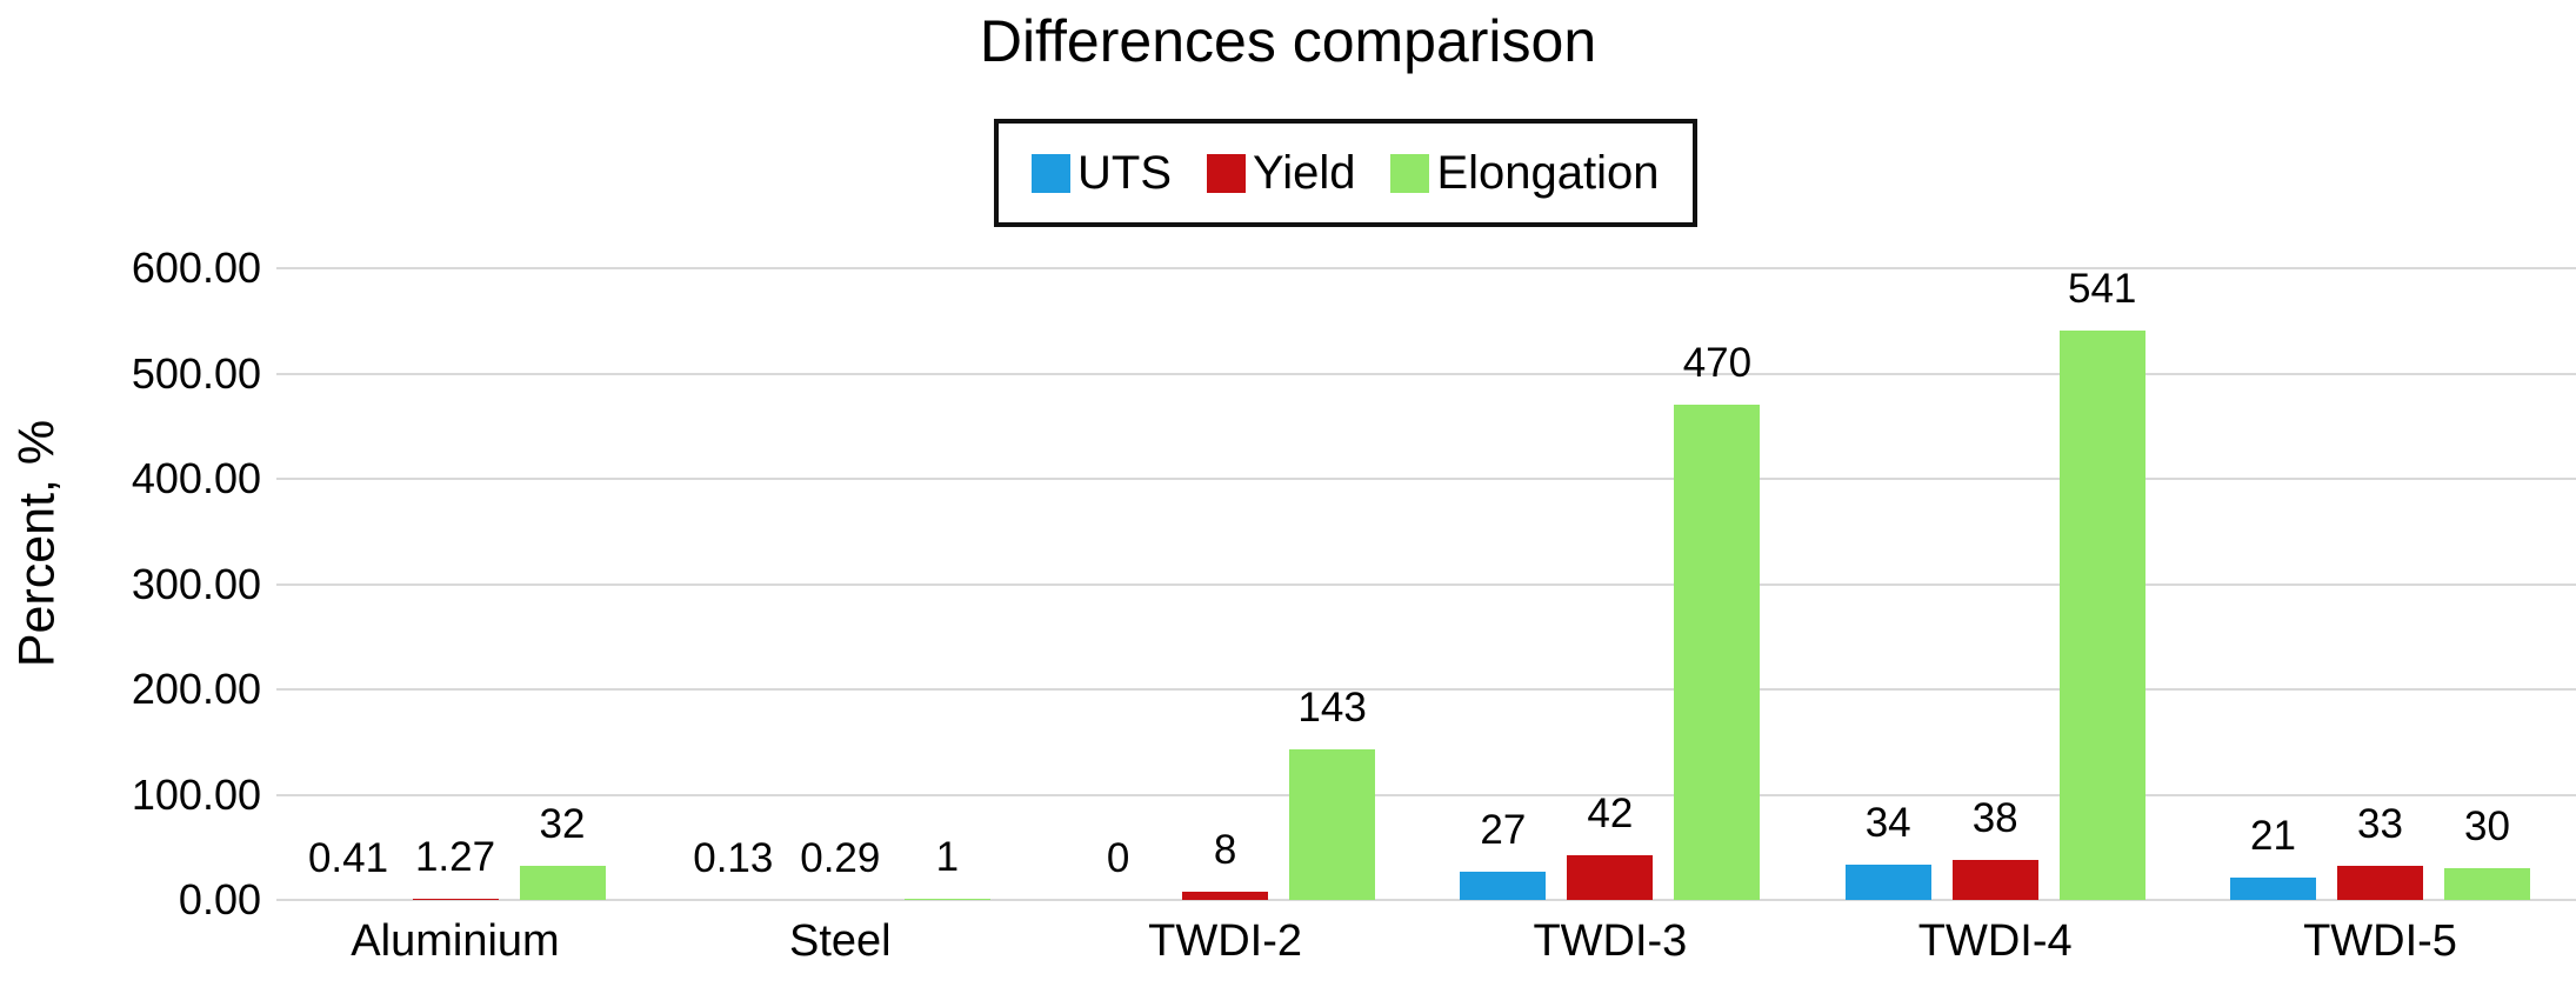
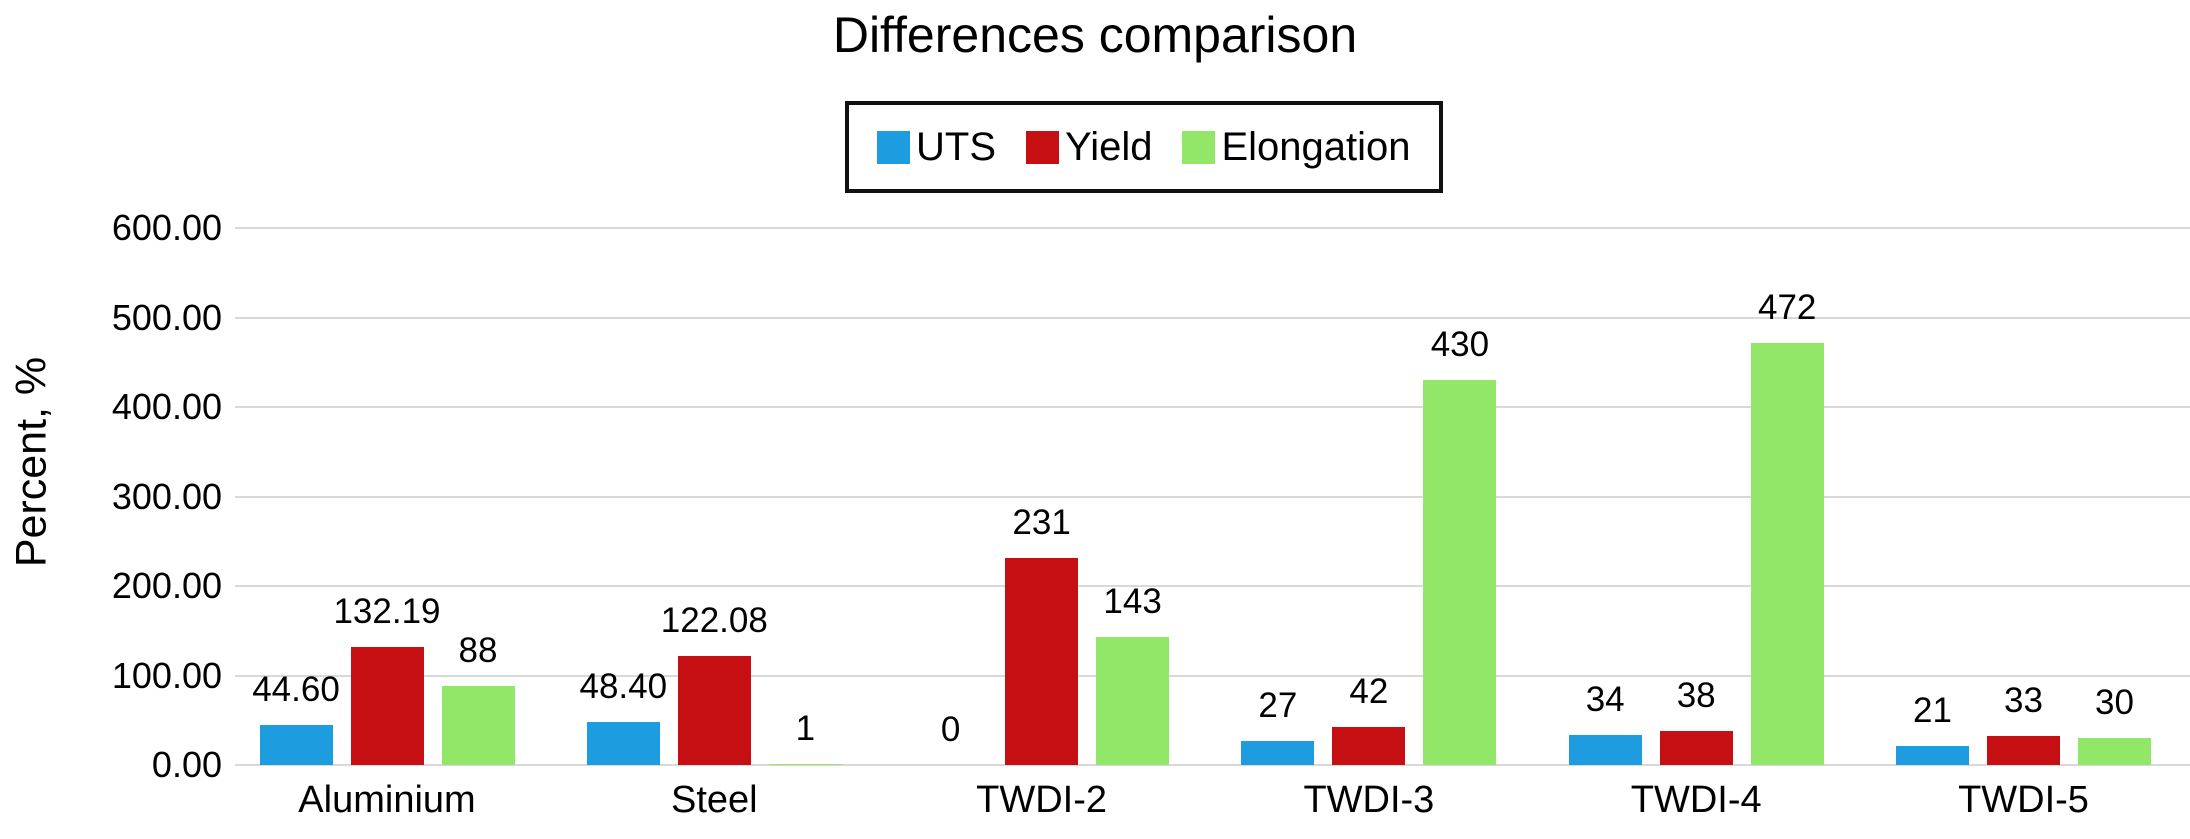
UTS/Aluminium: 0.41 -> 44.60
Yield/Aluminium: 1.27 -> 132.19
Elongation/Aluminium: 32 -> 88
UTS/Steel: 0.13 -> 48.40
Yield/Steel: 0.29 -> 122.08
Yield/TWDI-2: 8 -> 231
Elongation/TWDI-3: 470 -> 430
Elongation/TWDI-4: 541 -> 472
